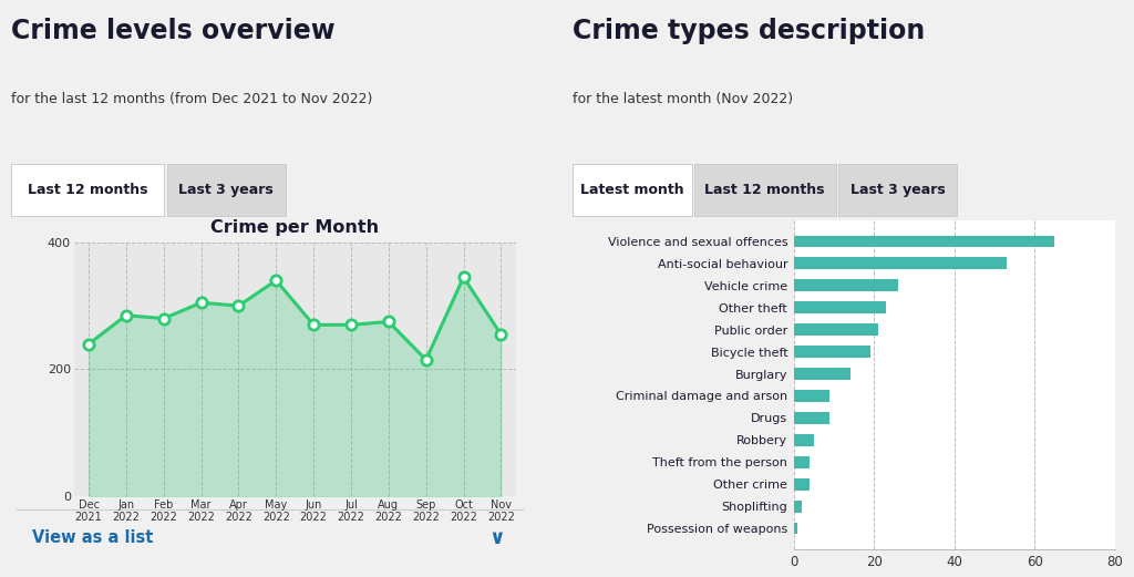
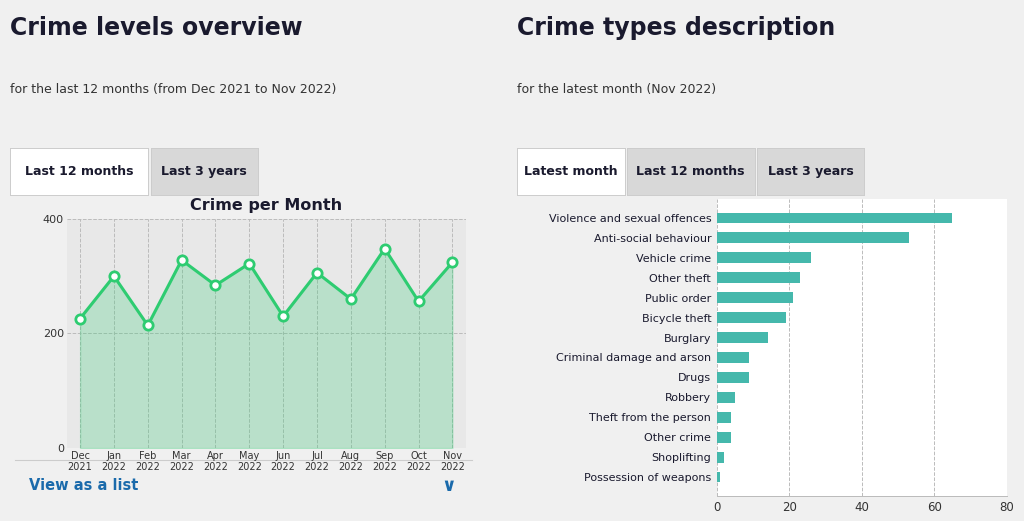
Crime per Month/Dec 2021: 240 -> 226
Crime per Month/Jan 2022: 285 -> 300
Crime per Month/Feb 2022: 280 -> 214
Crime per Month/Mar 2022: 305 -> 328
Crime per Month/Apr 2022: 300 -> 284
Crime per Month/May 2022: 340 -> 322
Crime per Month/Jun 2022: 270 -> 230
Crime per Month/Jul 2022: 270 -> 306
Crime per Month/Aug 2022: 275 -> 260
Crime per Month/Sep 2022: 215 -> 348
Crime per Month/Oct 2022: 345 -> 256
Crime per Month/Nov 2022: 255 -> 324
